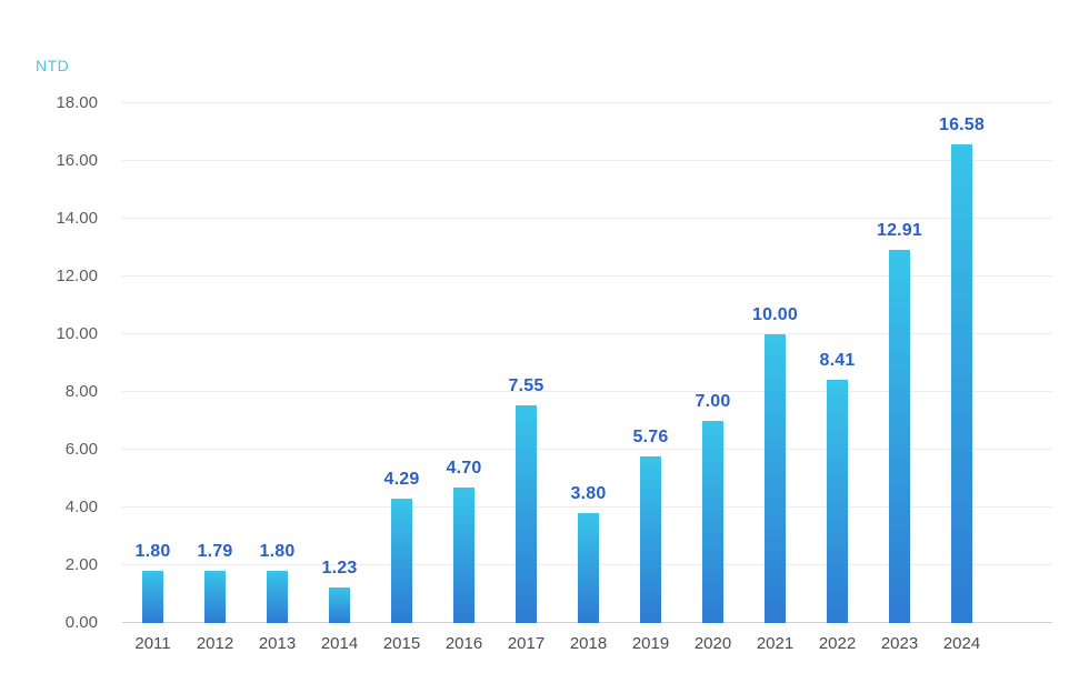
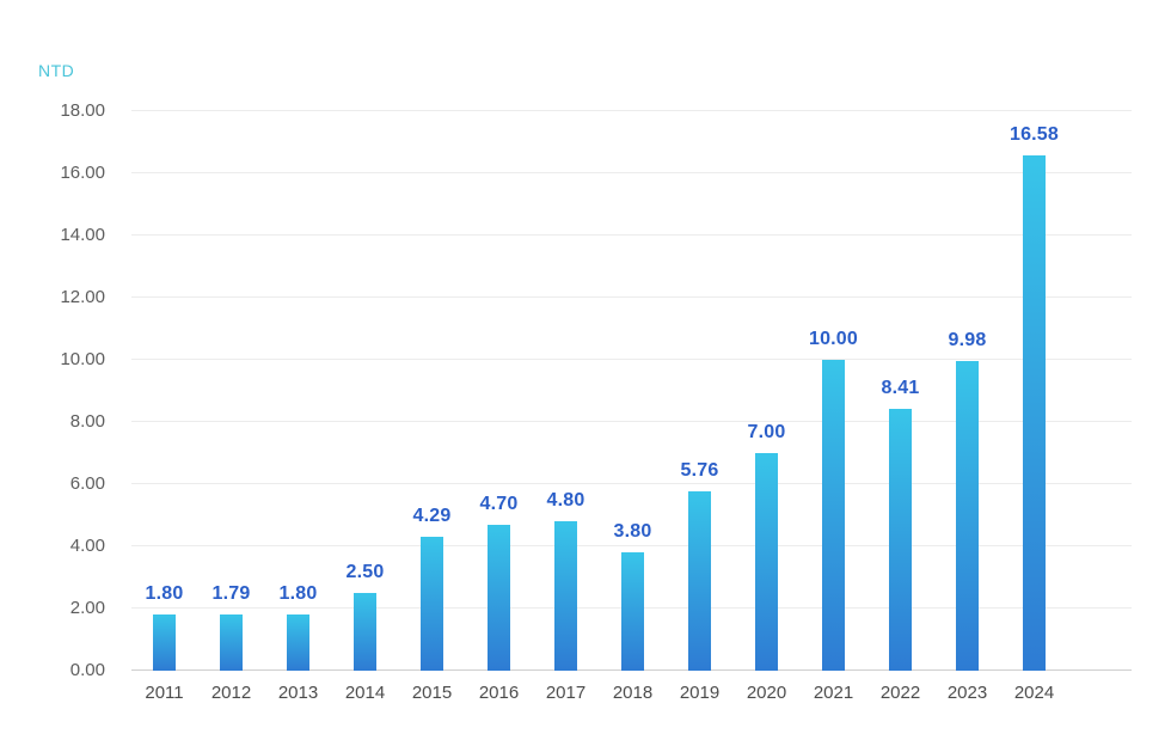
2014: 1.23 -> 2.50
2017: 7.55 -> 4.80
2023: 12.91 -> 9.98
